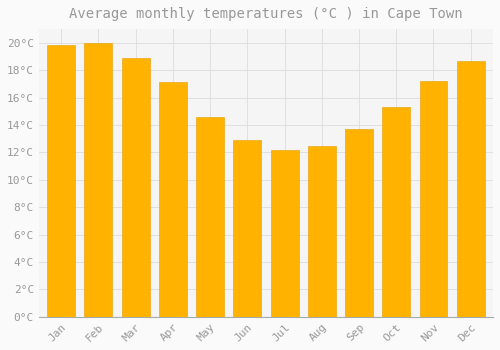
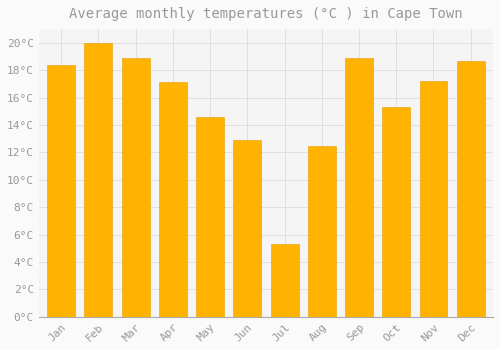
Jan: 19.8°C -> 18.4°C
Jul: 12.2°C -> 5.3°C
Sep: 13.7°C -> 18.9°C
